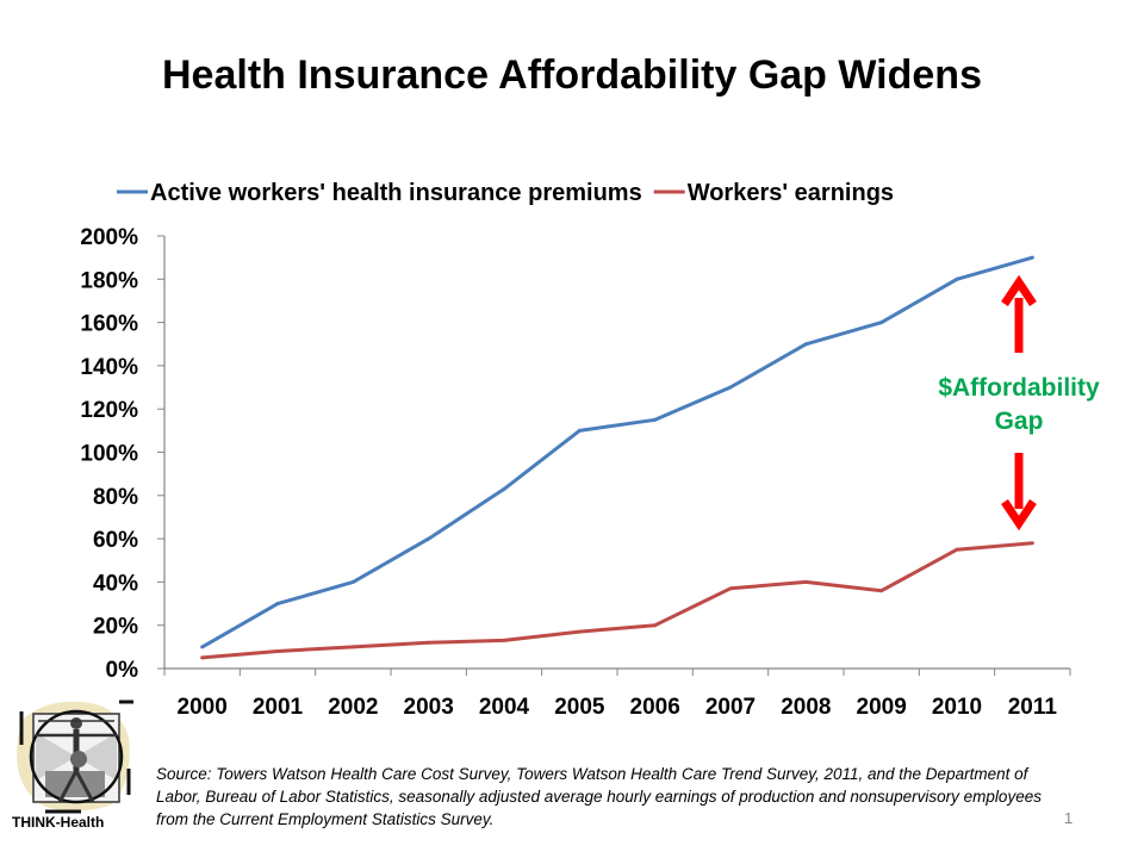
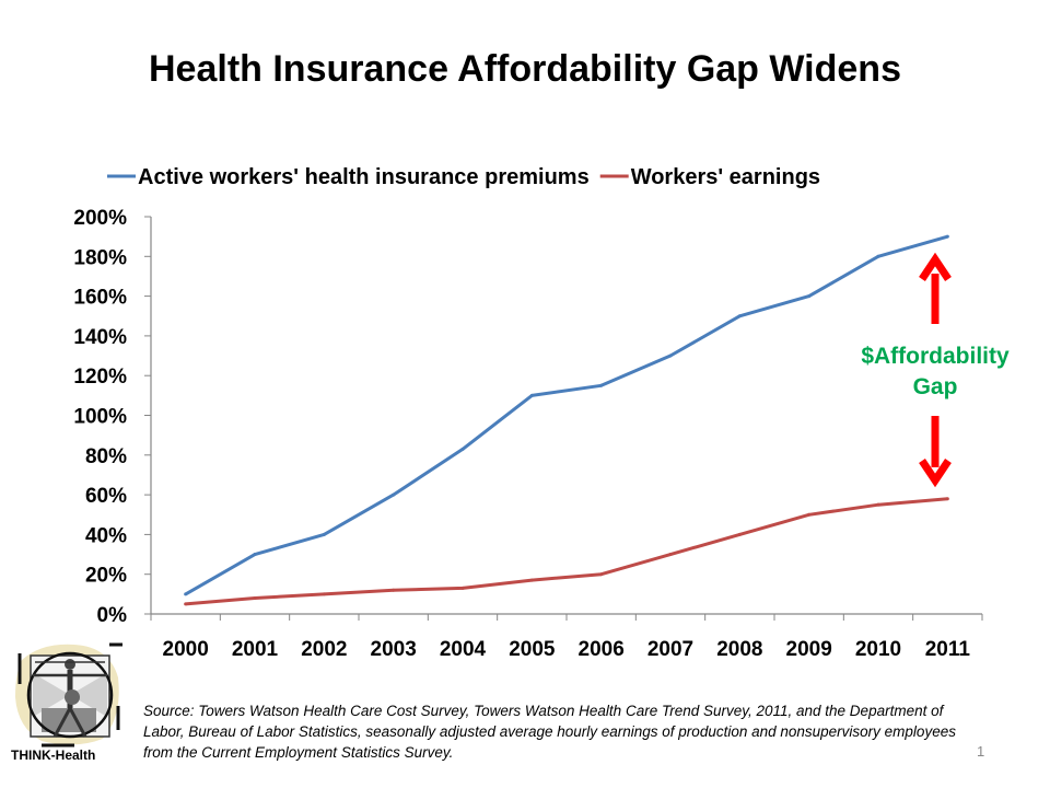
Workers' earnings/2007: 37% -> 30%
Workers' earnings/2009: 36% -> 50%
